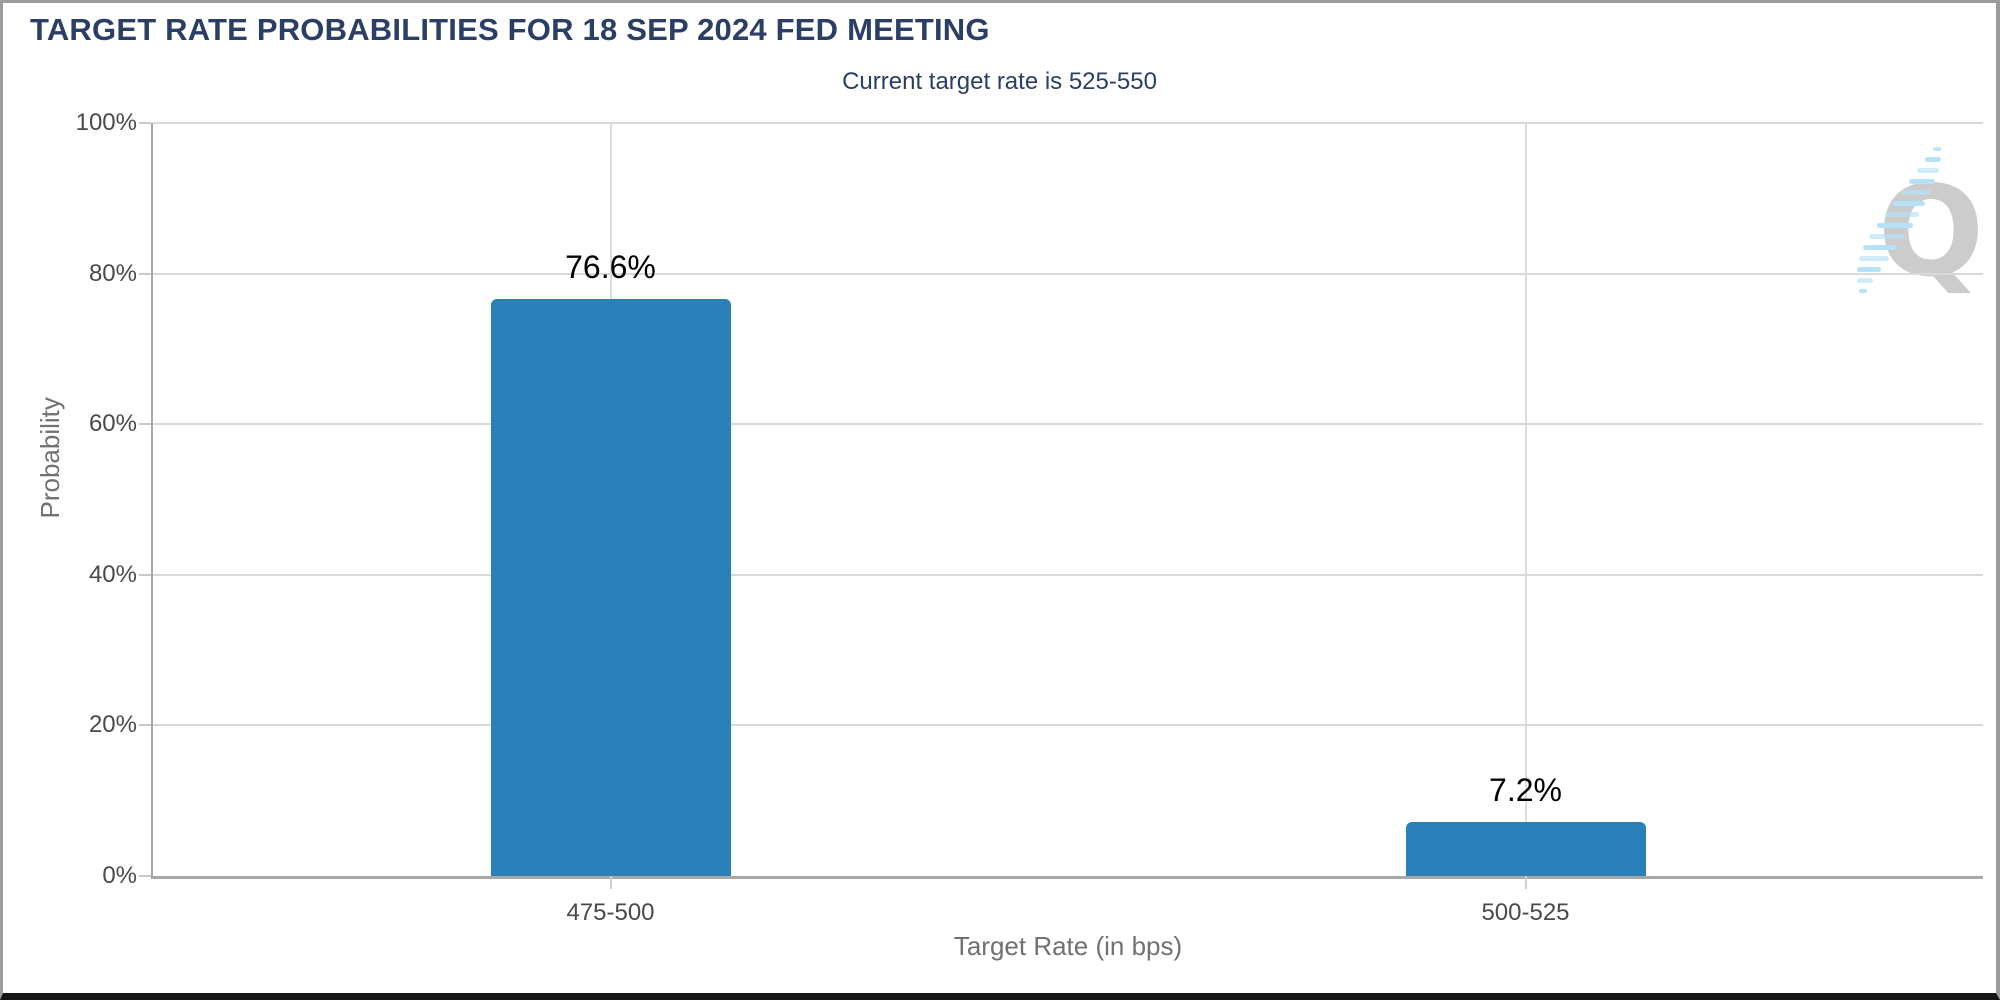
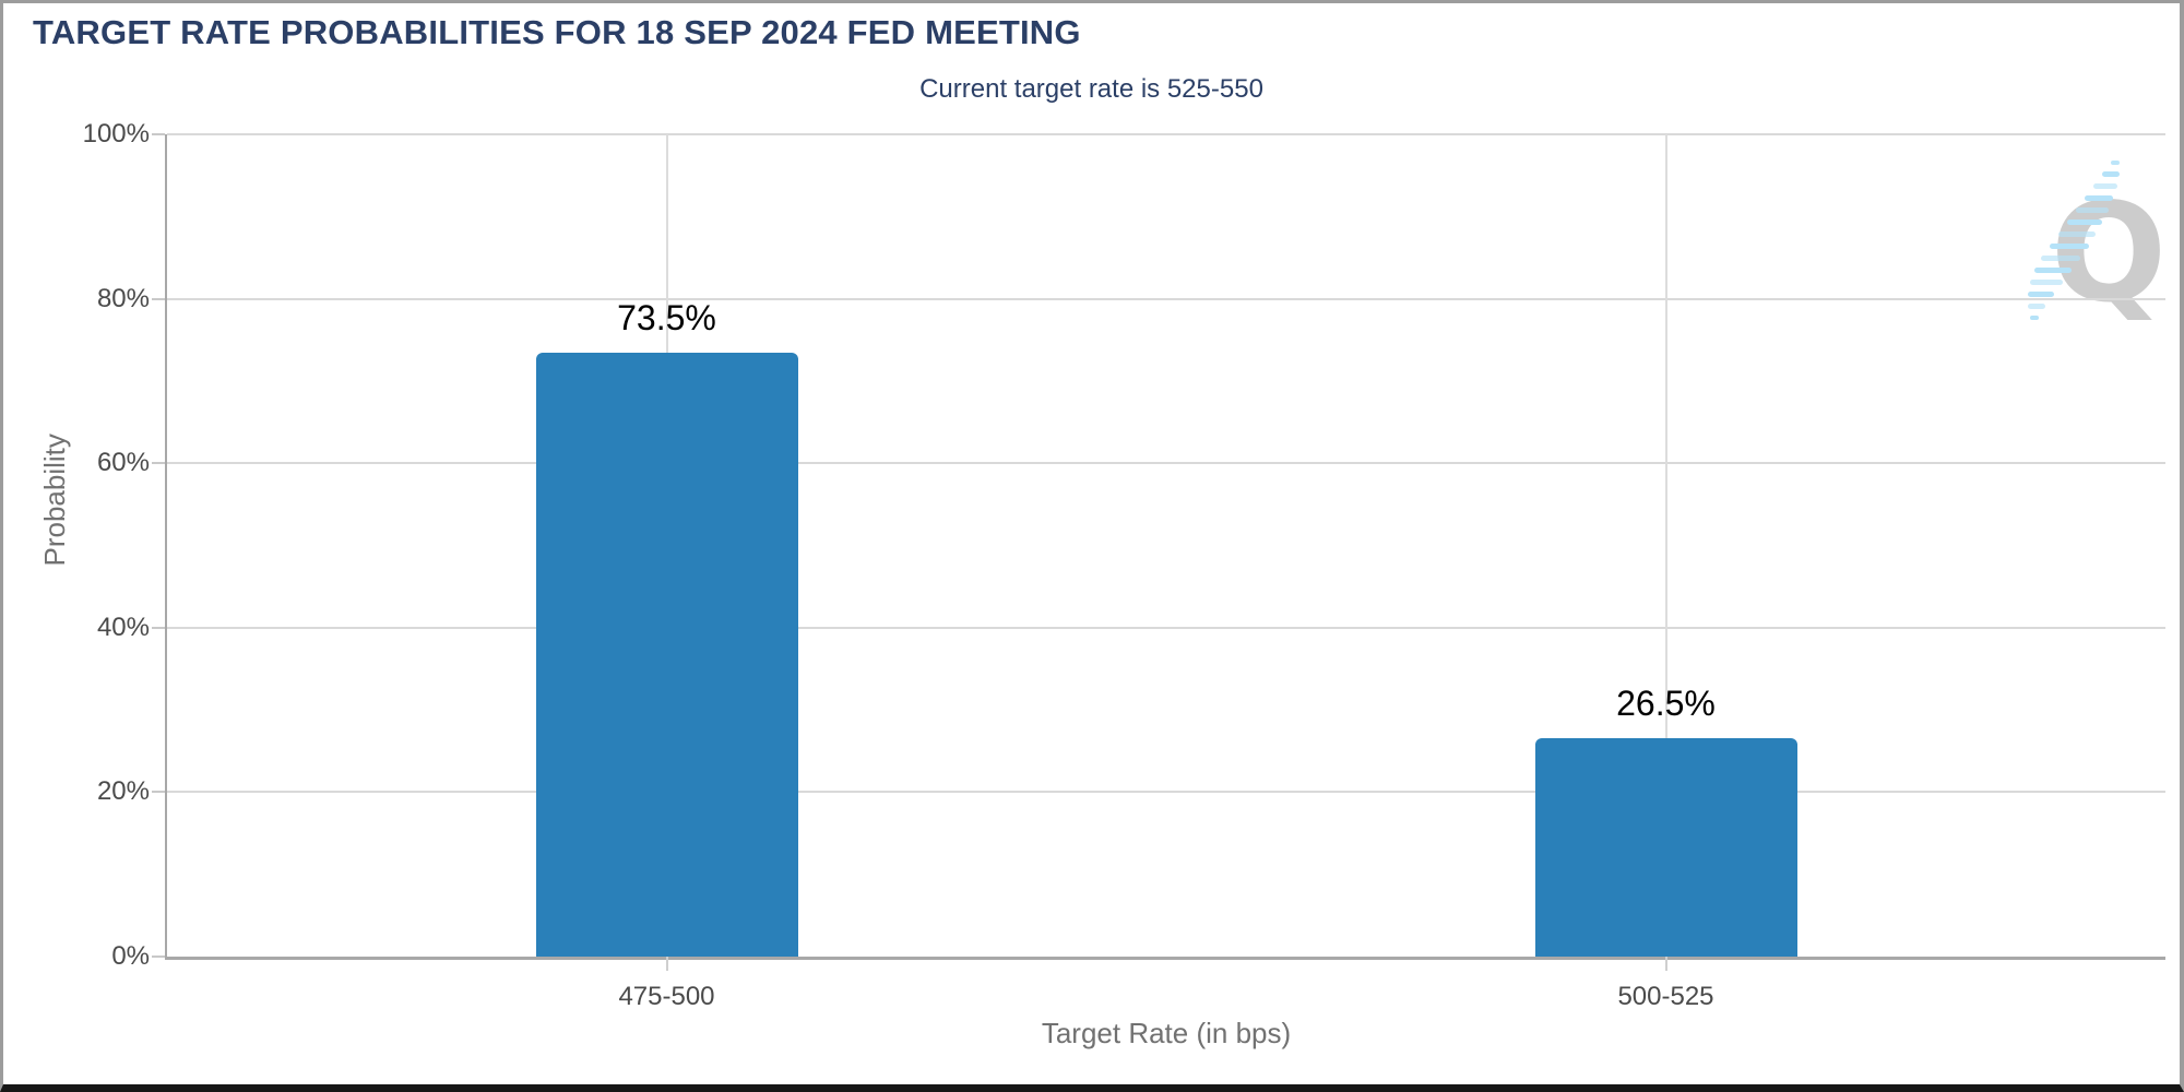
475-500: 76.6% -> 73.5%
500-525: 7.2% -> 26.5%
